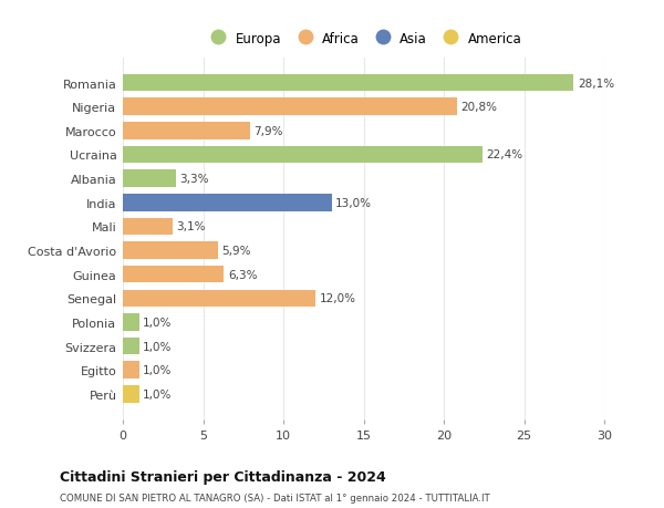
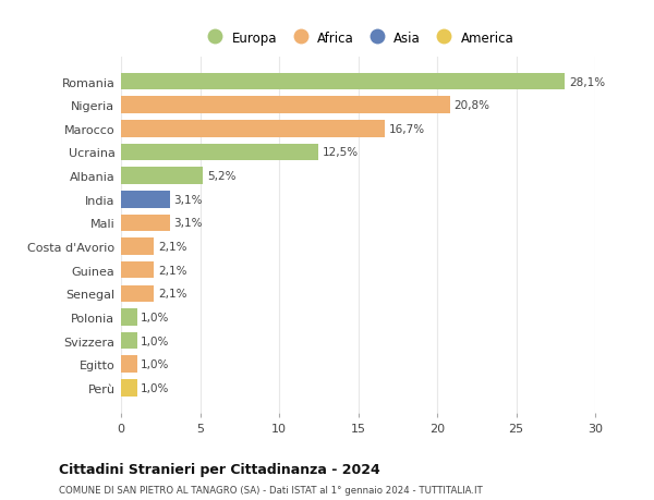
Marocco: 7,9% -> 16,7%
Ucraina: 22,4% -> 12,5%
Albania: 3,3% -> 5,2%
India: 13,0% -> 3,1%
Costa d'Avorio: 5,9% -> 2,1%
Guinea: 6,3% -> 2,1%
Senegal: 12,0% -> 2,1%
